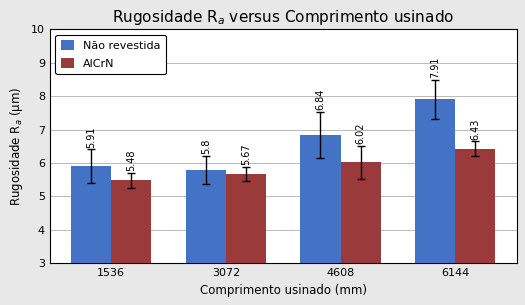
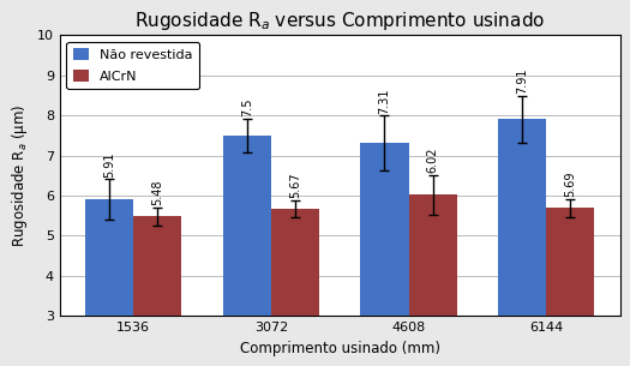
Não revestida/3072: 5.8 -> 7.5
Não revestida/4608: 6.84 -> 7.31
AlCrN/6144: 6.43 -> 5.69
